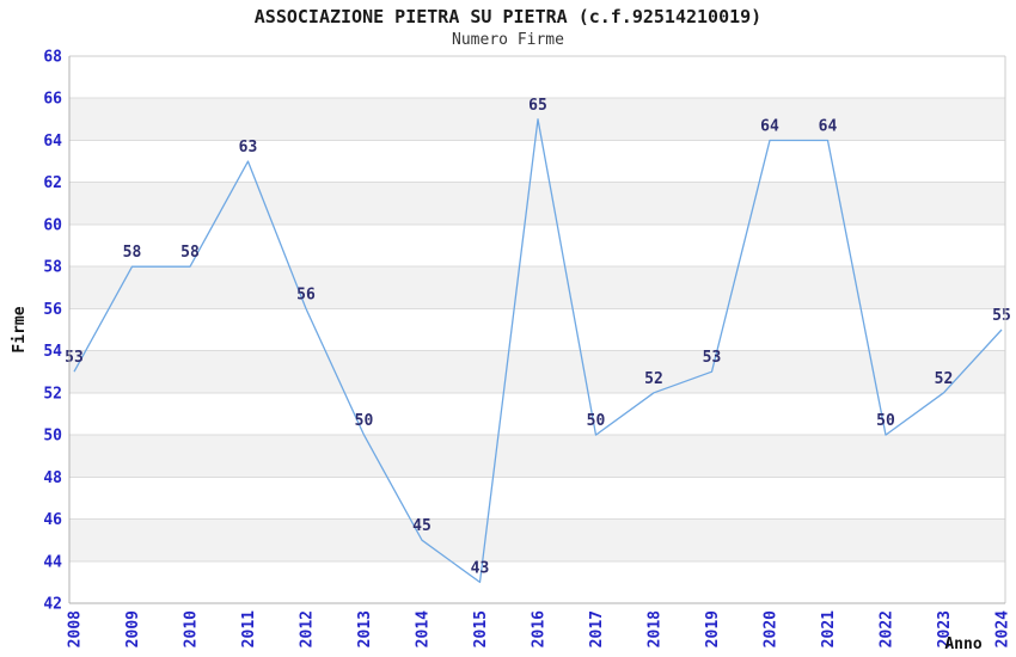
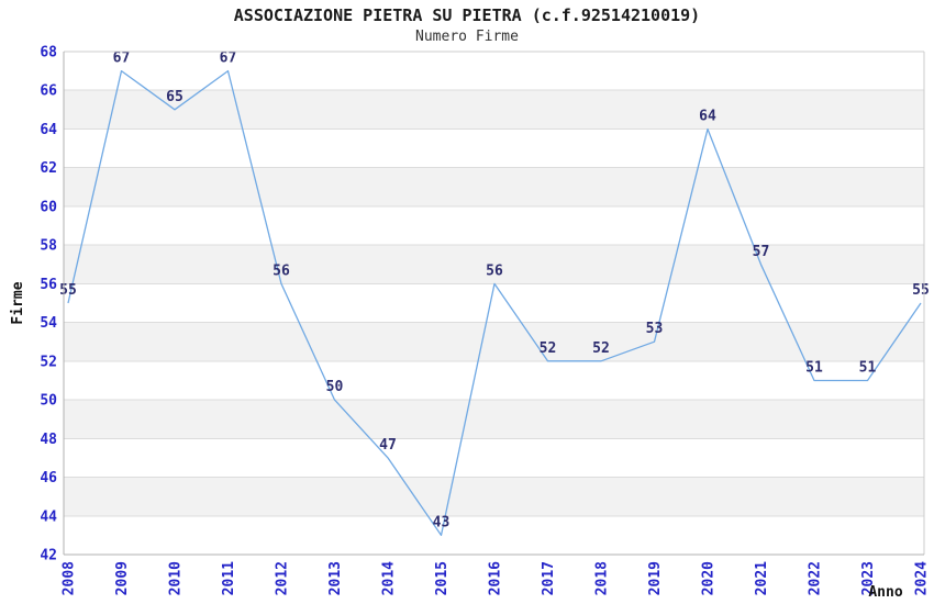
2008: 53 -> 55
2009: 58 -> 67
2010: 58 -> 65
2011: 63 -> 67
2014: 45 -> 47
2016: 65 -> 56
2017: 50 -> 52
2021: 64 -> 57
2022: 50 -> 51
2023: 52 -> 51
